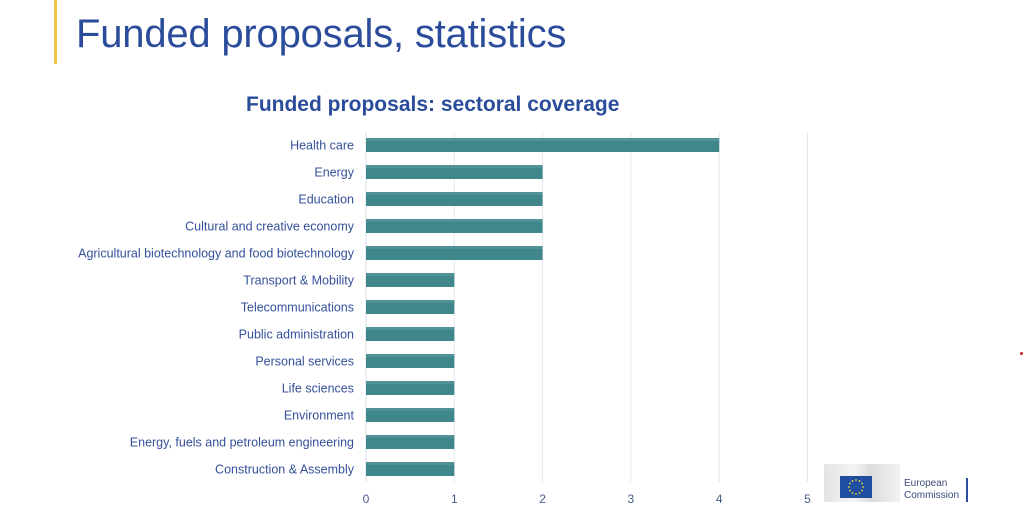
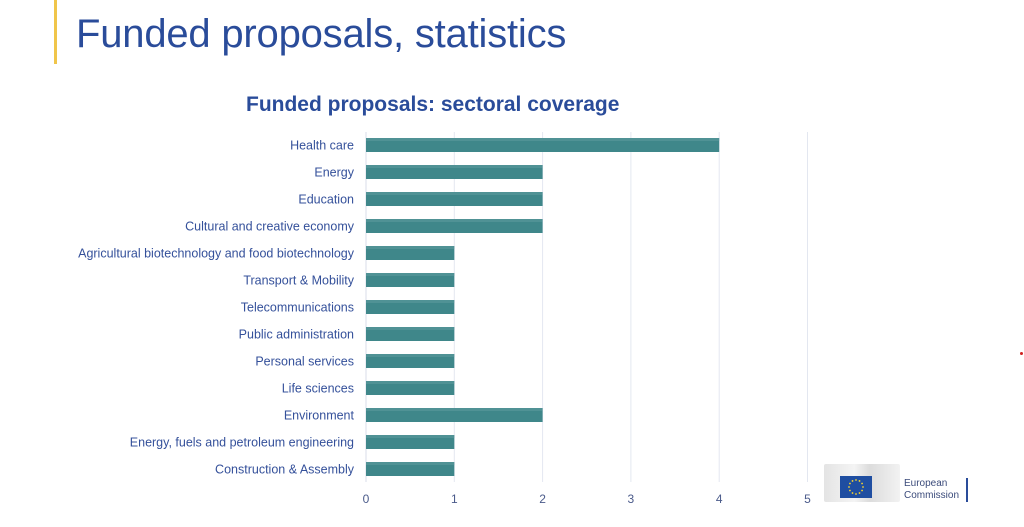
Agricultural biotechnology and food biotechnology: 2 -> 1
Environment: 1 -> 2
